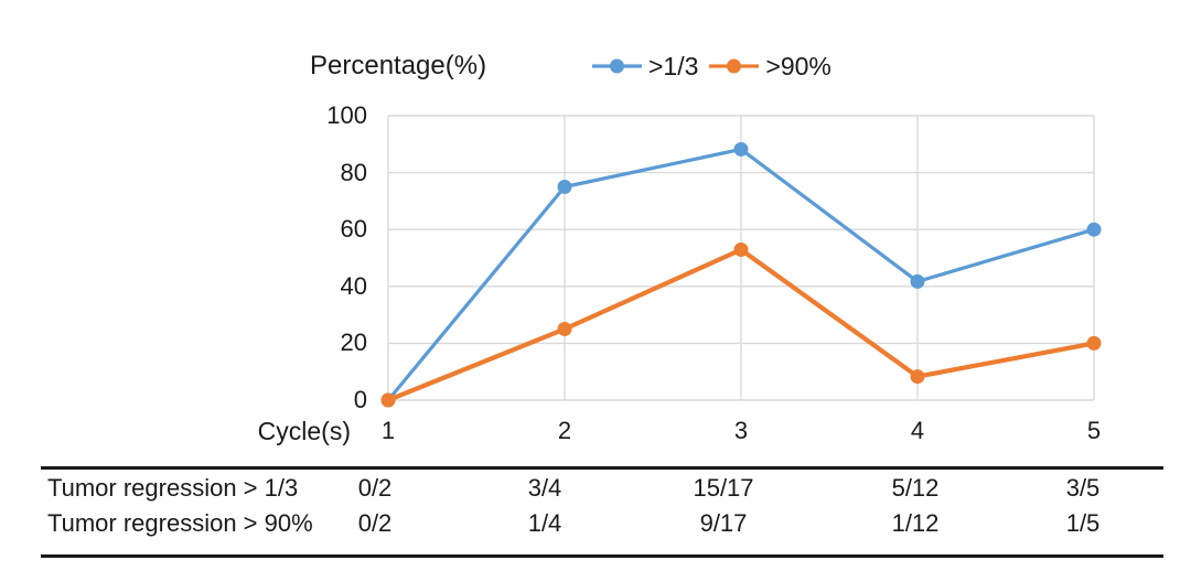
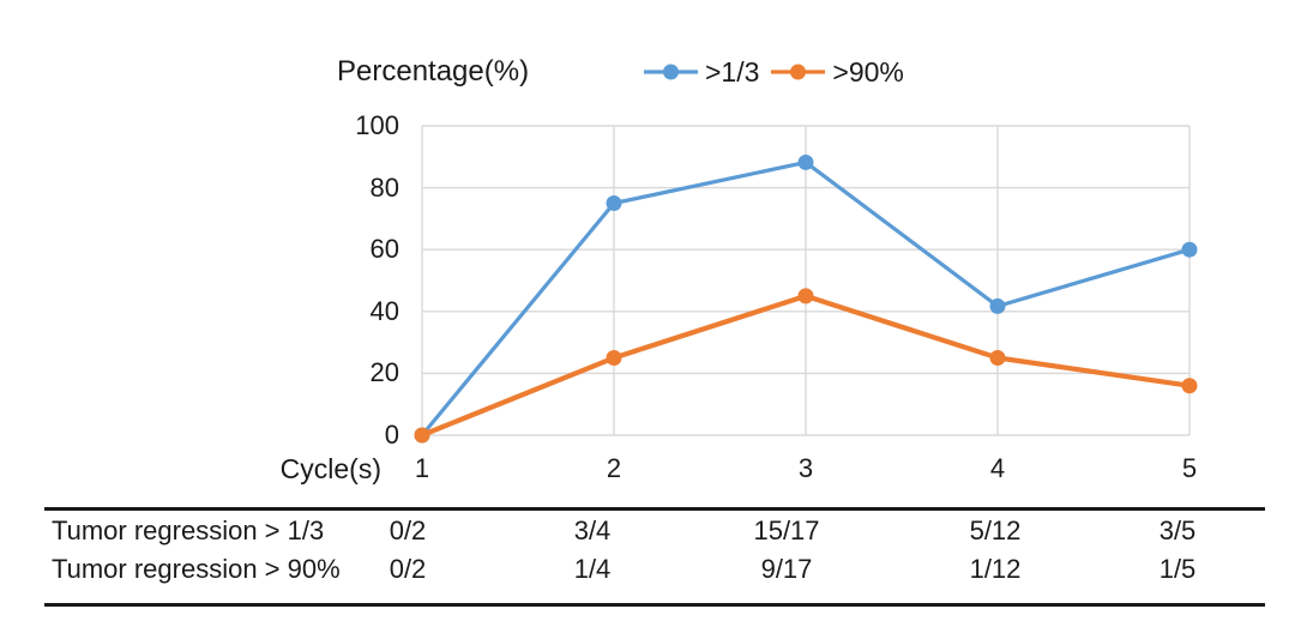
>90%/3: 53 -> 45
>90%/4: 8 -> 25
>90%/5: 20 -> 16
